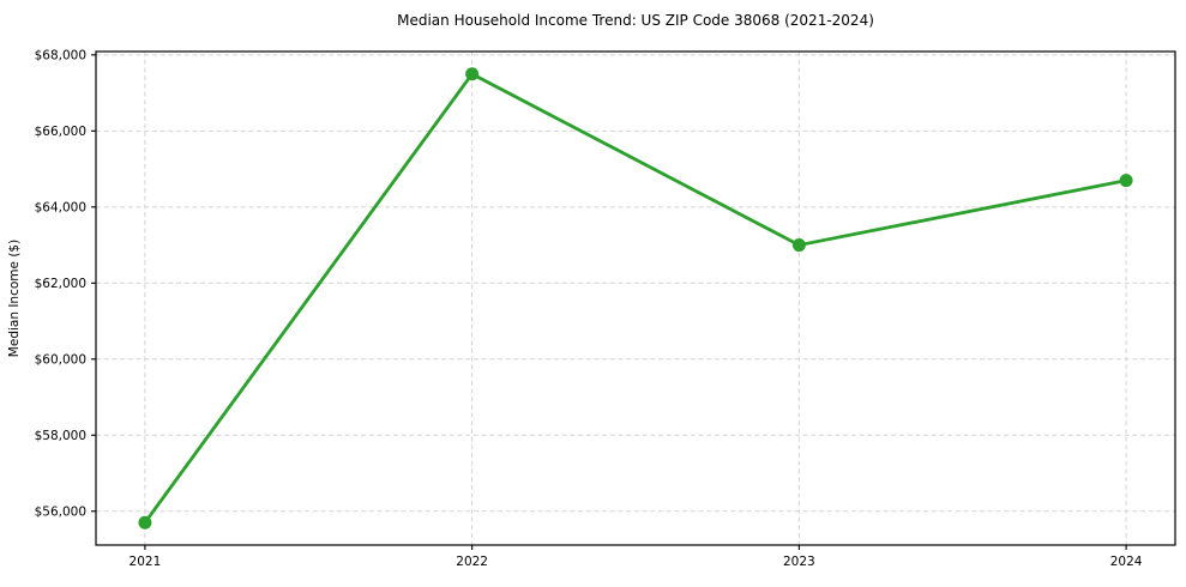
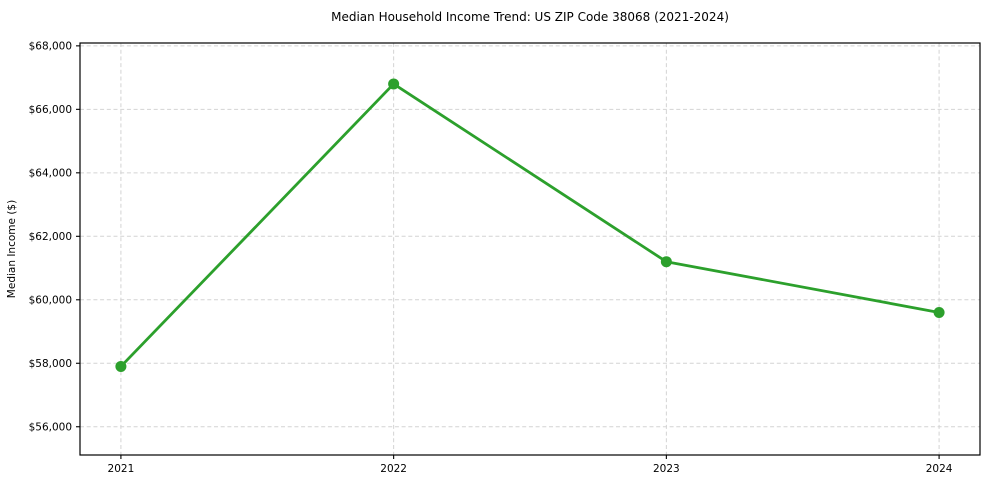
2021: $55700 -> $57900
2022: $67500 -> $66800
2023: $63000 -> $61200
2024: $64700 -> $59600
